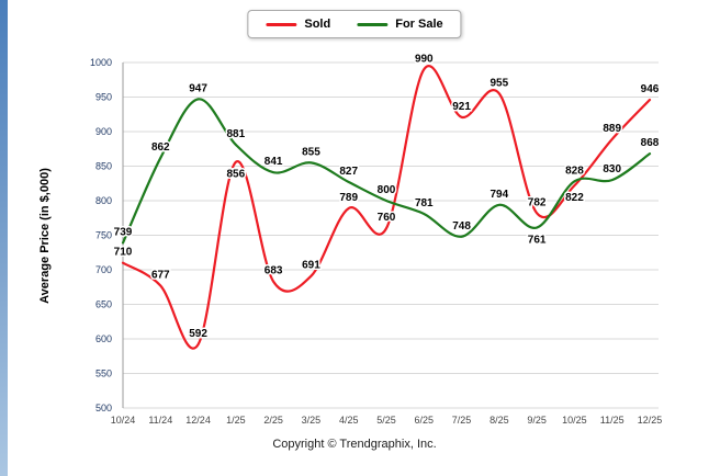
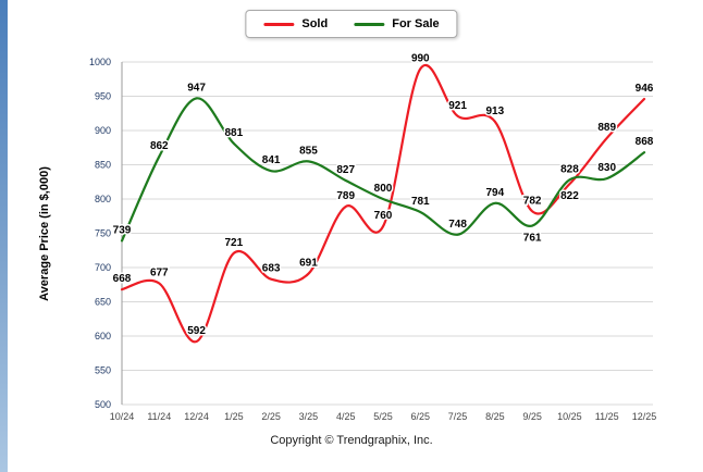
Sold/10/24: 710 -> 668
Sold/1/25: 856 -> 721
Sold/8/25: 955 -> 913
